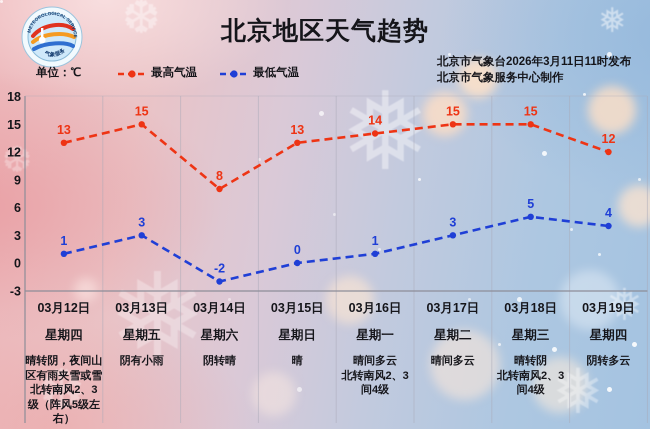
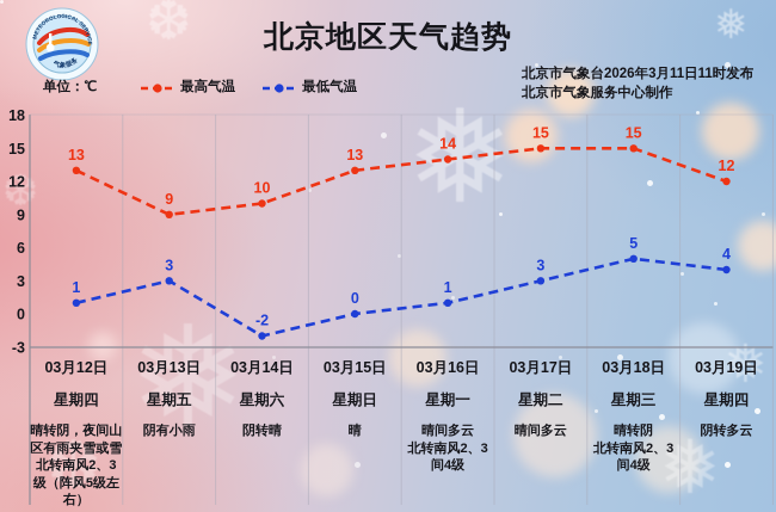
最高气温/03月13日: 15 -> 9
最高气温/03月14日: 8 -> 10
